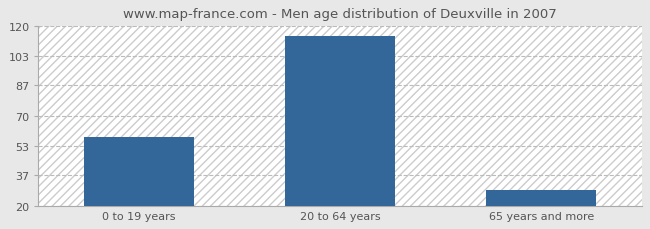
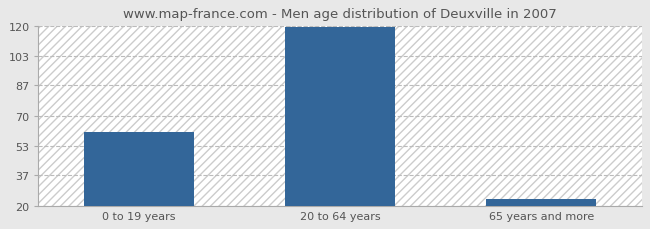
0 to 19 years: 58 -> 61
20 to 64 years: 114 -> 119
65 years and more: 29 -> 24
